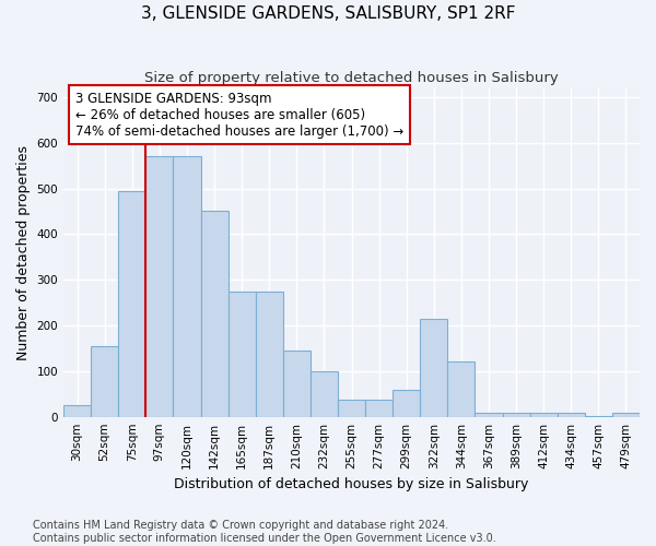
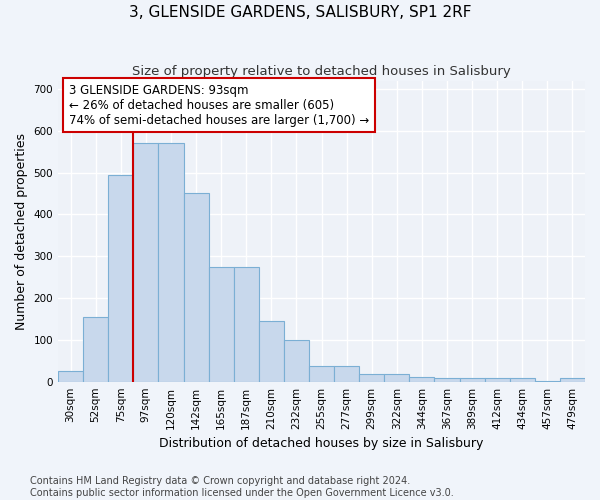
299sqm: 60 -> 18
322sqm: 215 -> 18
344sqm: 120 -> 12
